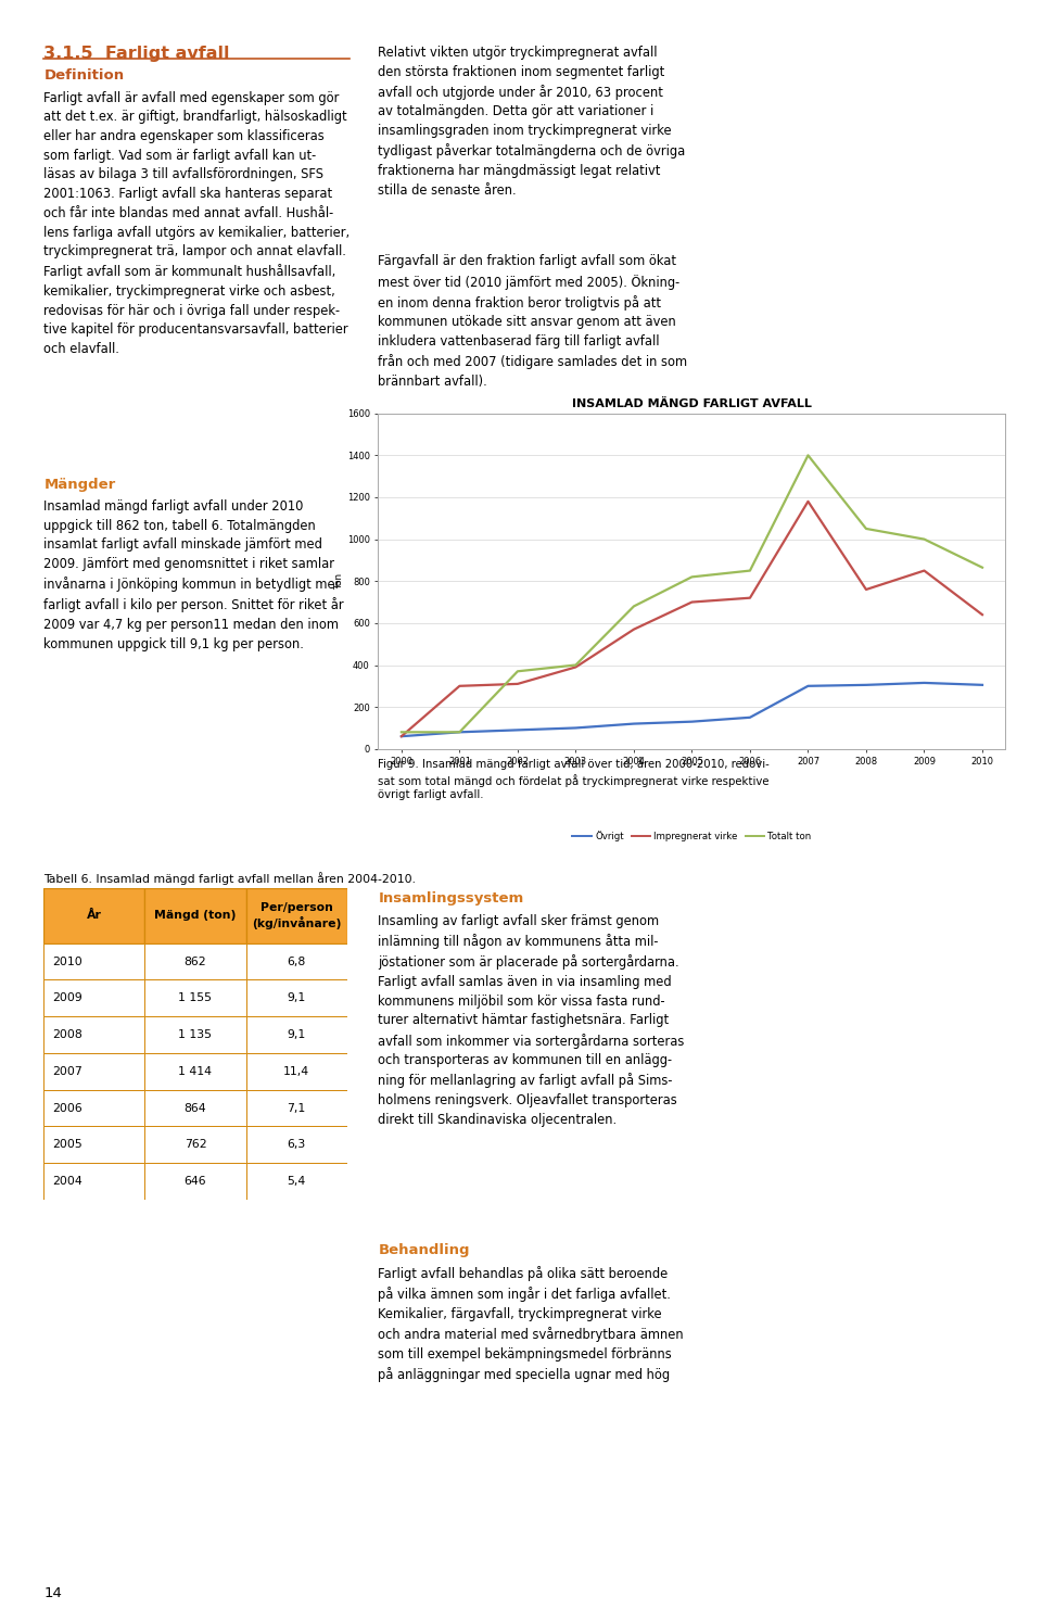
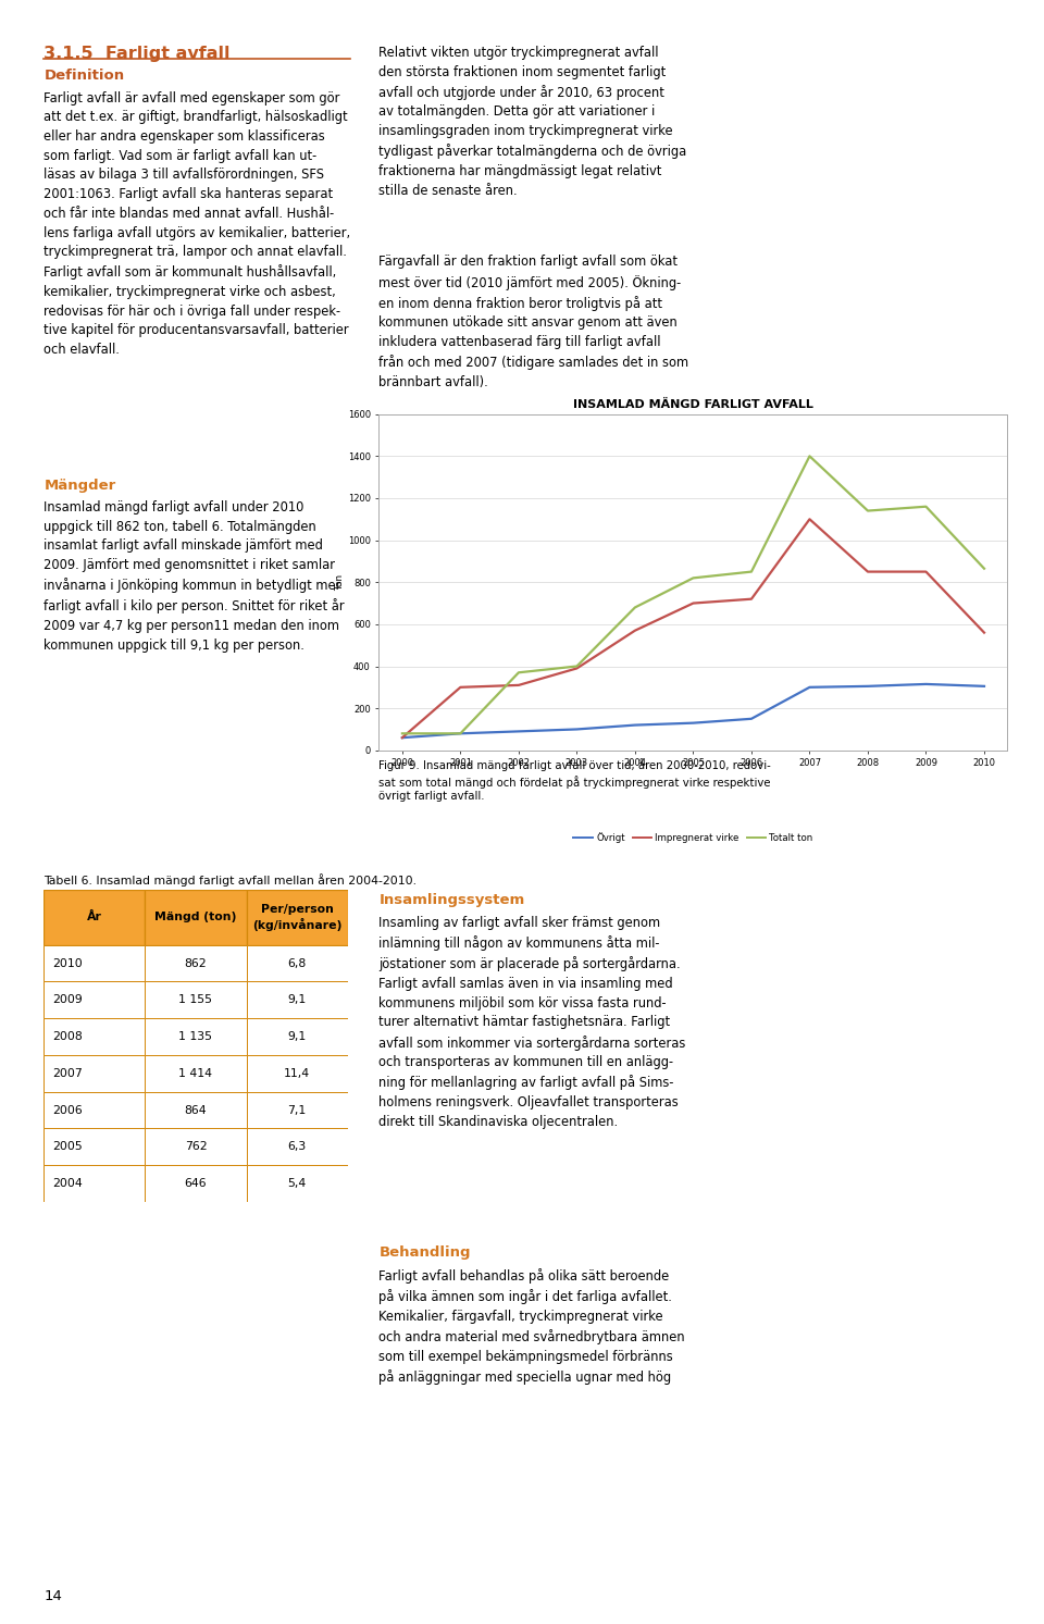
Impregnerat virke/2007: 1180 -> 1100
Impregnerat virke/2008: 760 -> 850
Totalt ton/2008: 1050 -> 1140
Totalt ton/2009: 1000 -> 1160
Impregnerat virke/2010: 640 -> 560
